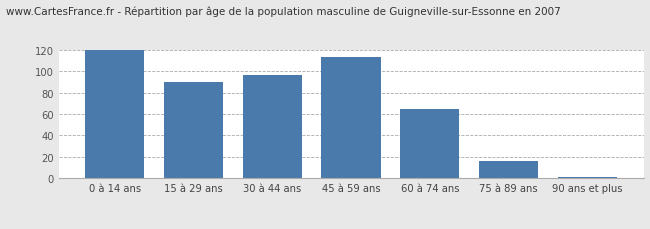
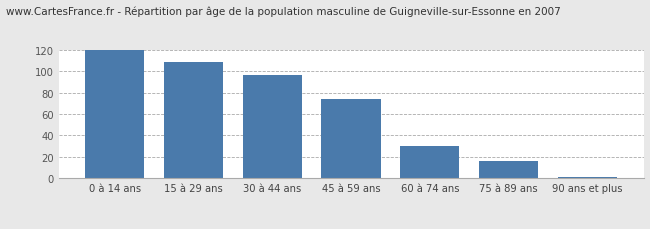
15 à 29 ans: 90 -> 108
45 à 59 ans: 113 -> 74
60 à 74 ans: 65 -> 30
